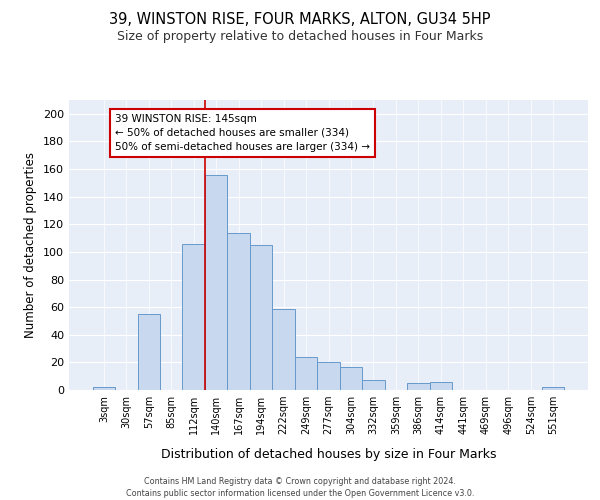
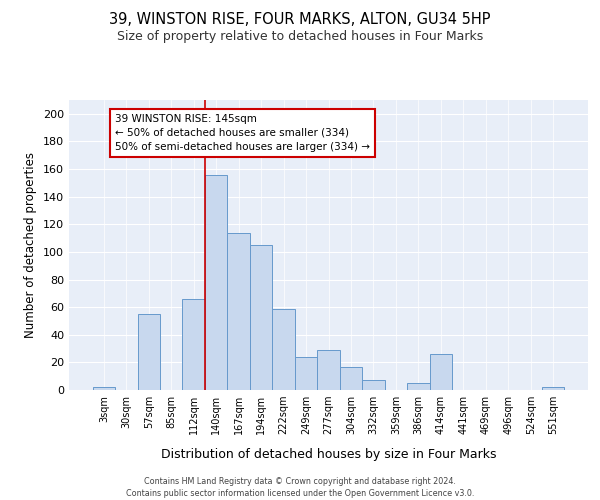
112sqm: 106 -> 66
277sqm: 20 -> 29
414sqm: 6 -> 26
